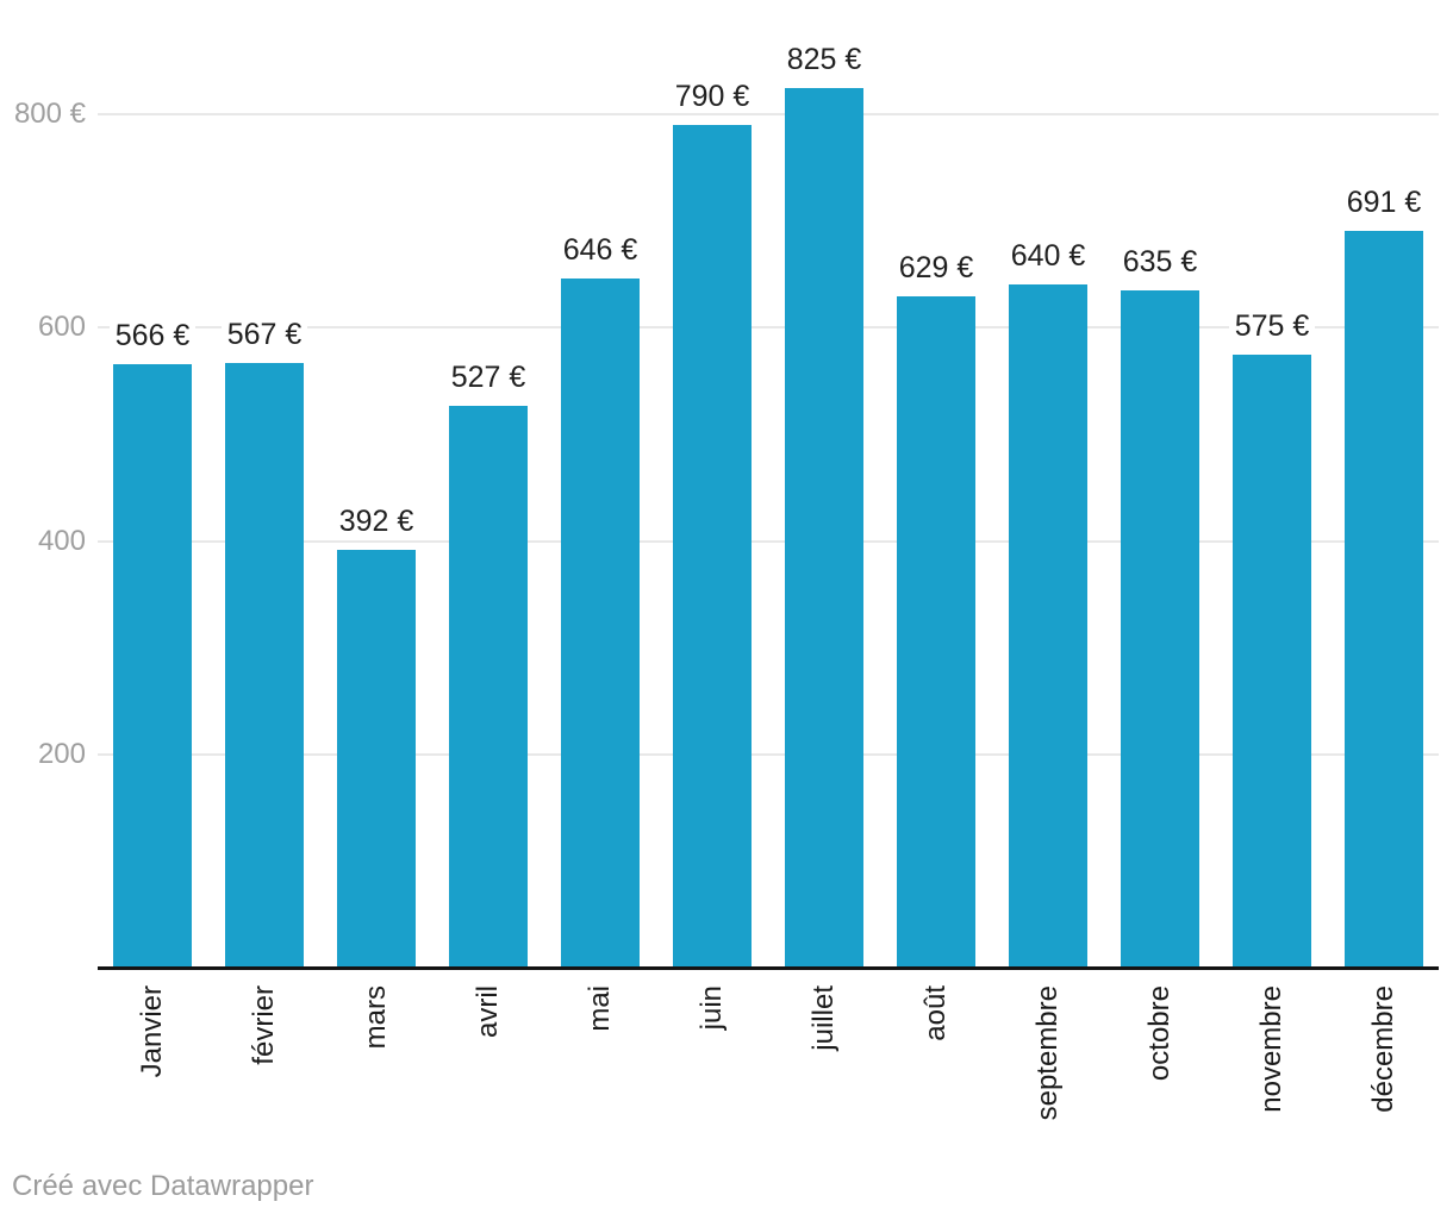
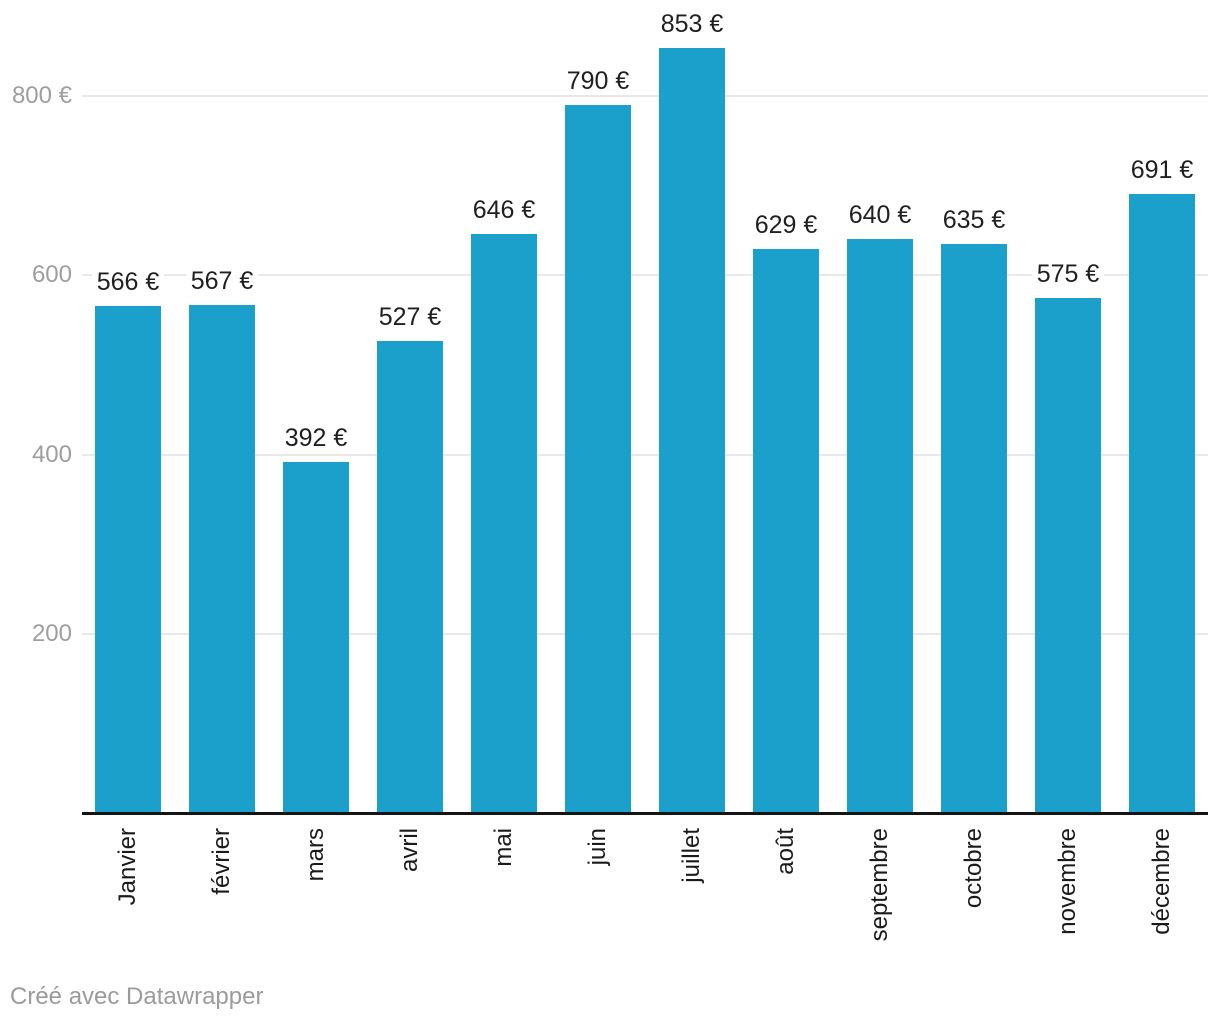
juillet: 825 -> 853
